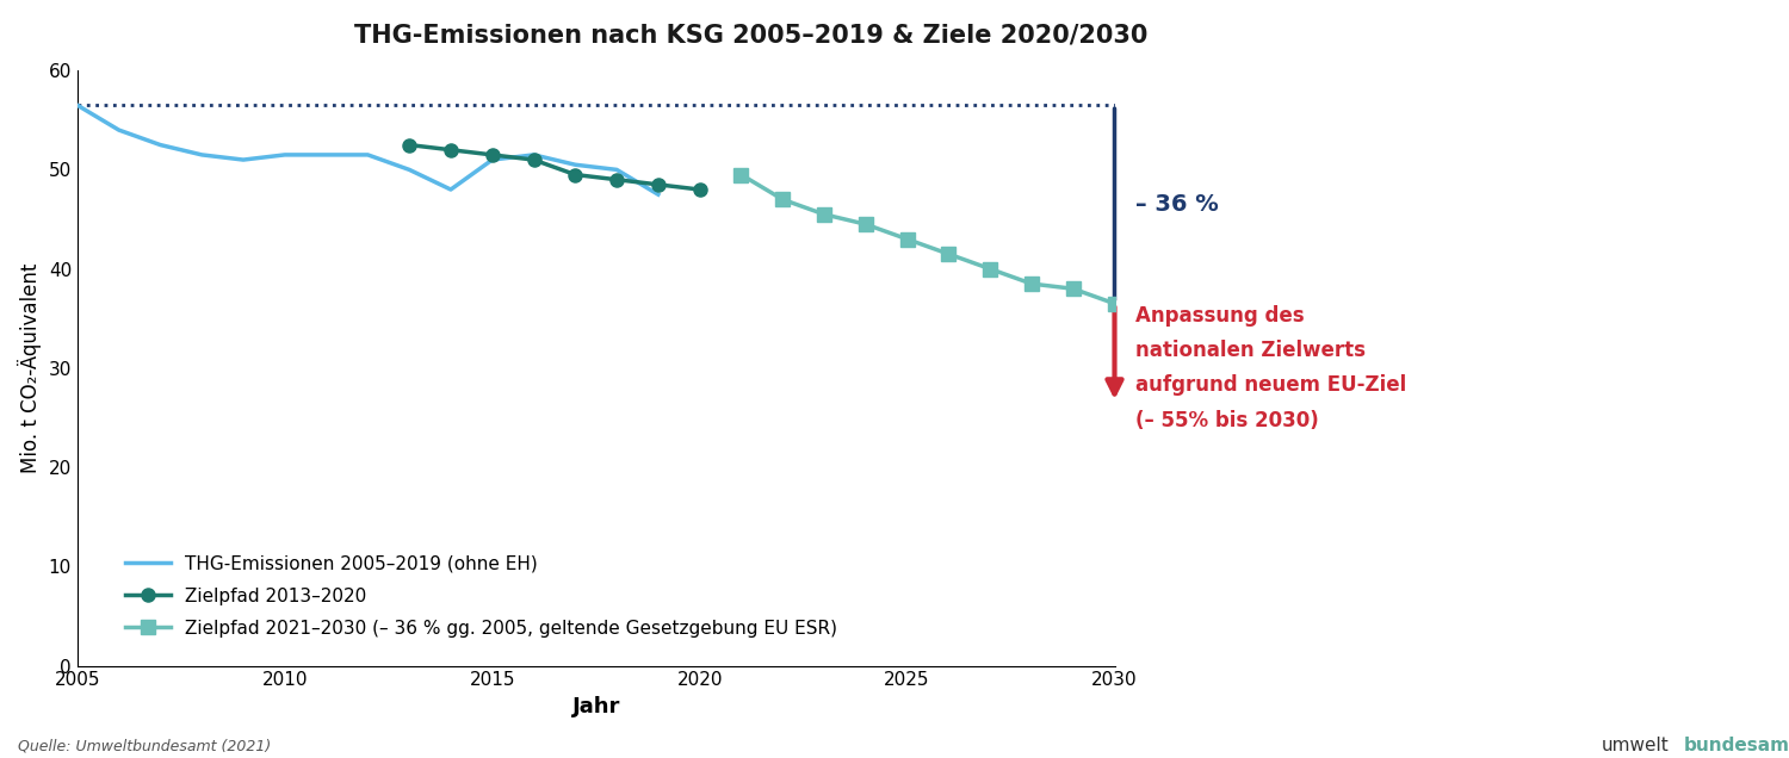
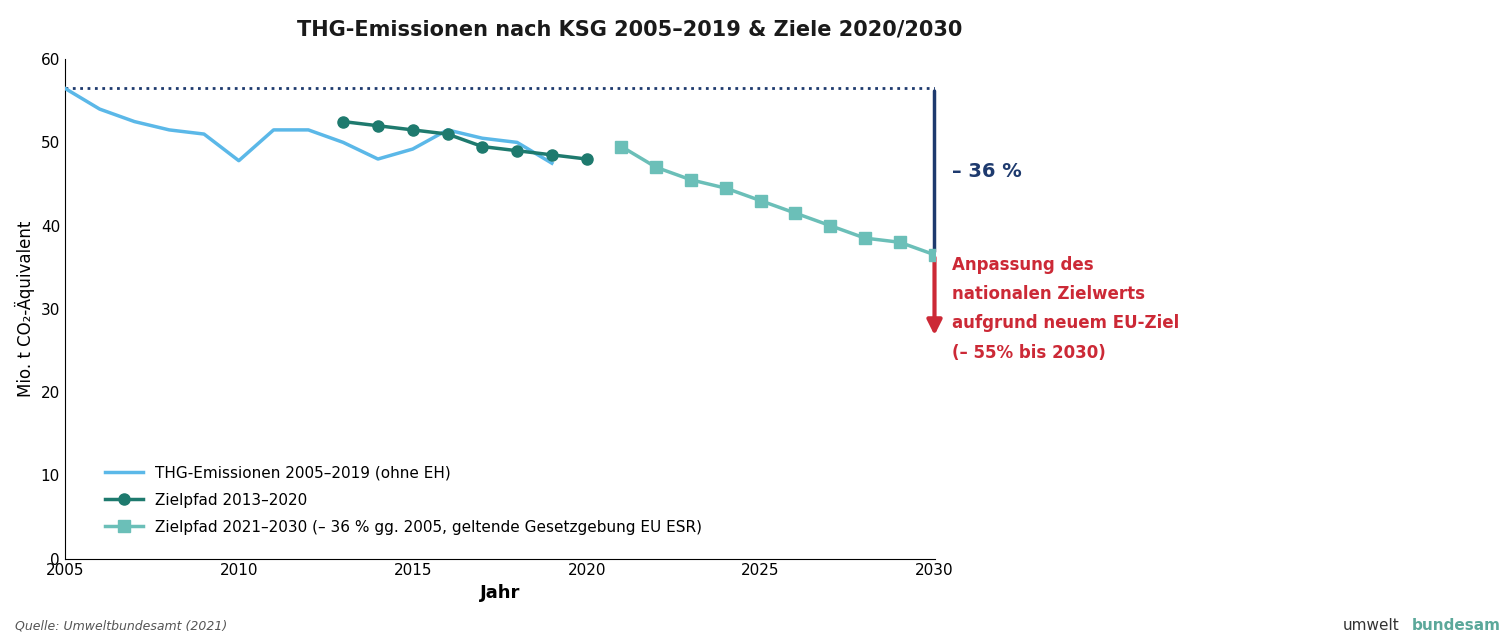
THG-Emissionen 2005–2019 (ohne EH)/2010: 51.5 -> 47.8
THG-Emissionen 2005–2019 (ohne EH)/2015: 51.0 -> 49.2
